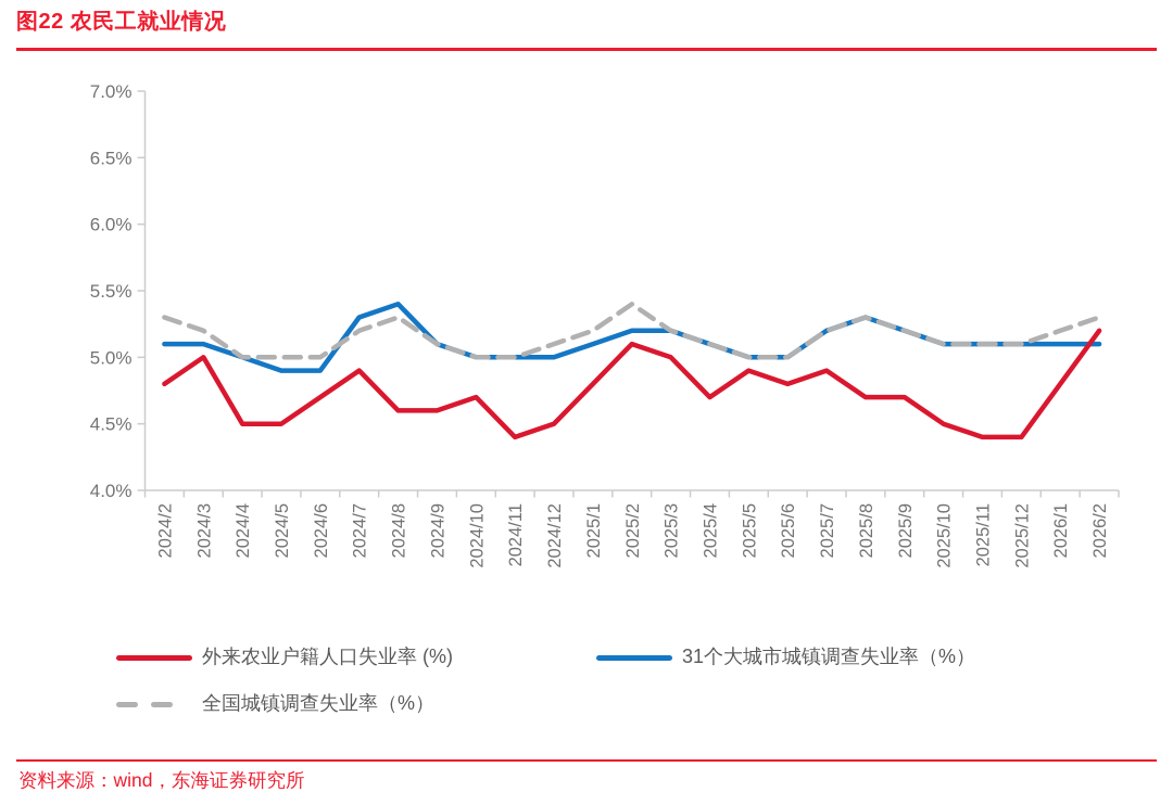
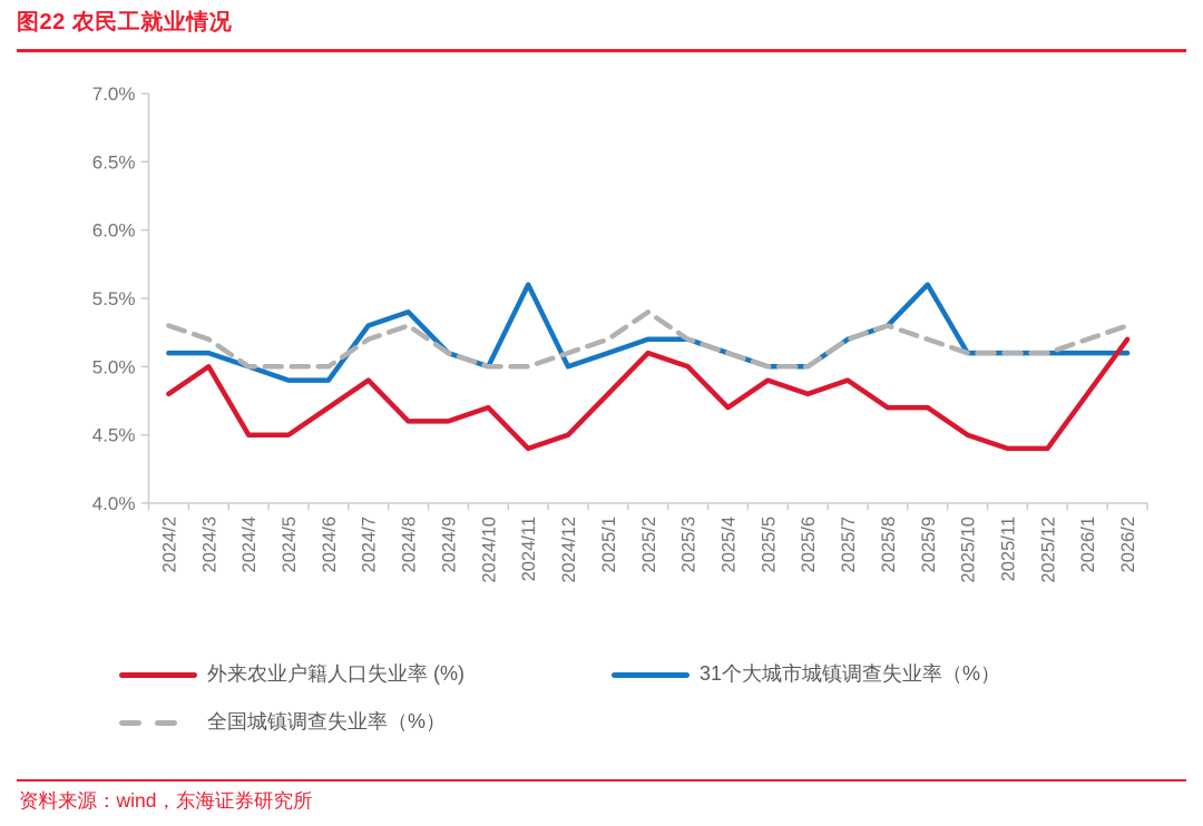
31个大城市城镇调查失业率（%）/2024/11: 5.0% -> 5.6%
31个大城市城镇调查失业率（%）/2025/9: 5.2% -> 5.6%
